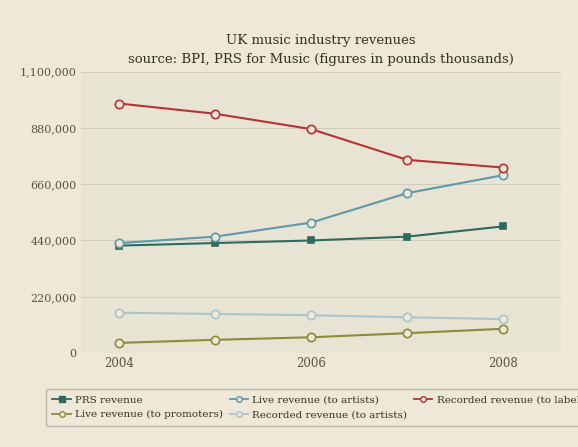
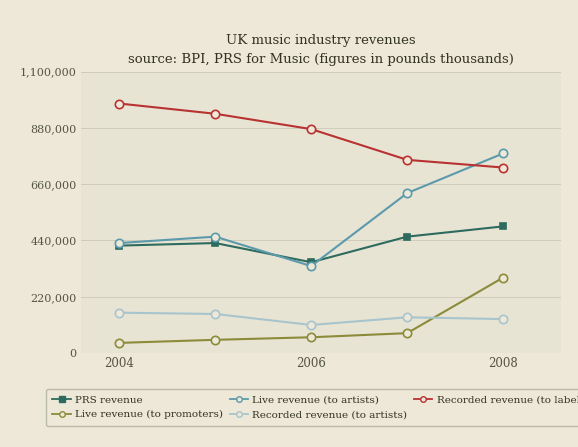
PRS revenue/2006: 440,000 -> 355,000
Live revenue (to artists)/2006: 510,000 -> 340,000
Recorded revenue (to artists)/2006: 148,000 -> 110,000
Live revenue (to promoters)/2008: 95,000 -> 295,000
Live revenue (to artists)/2008: 695,000 -> 780,000
